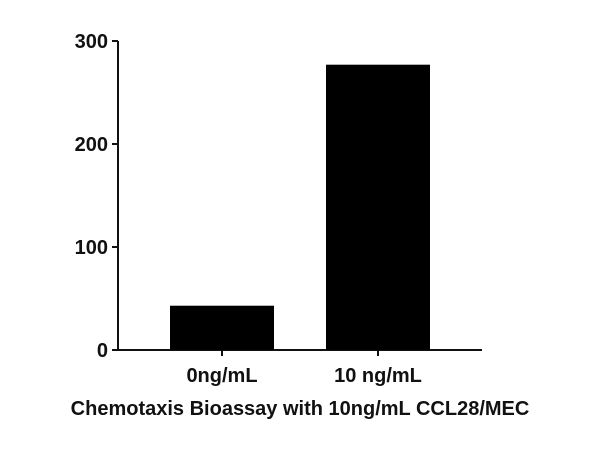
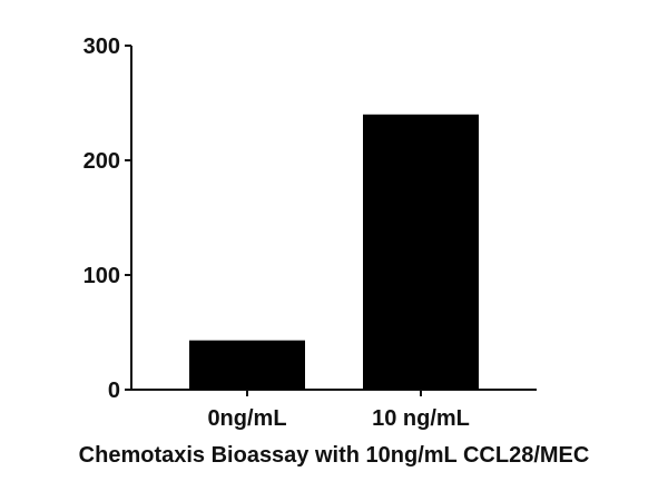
10 ng/mL: 277 -> 240
